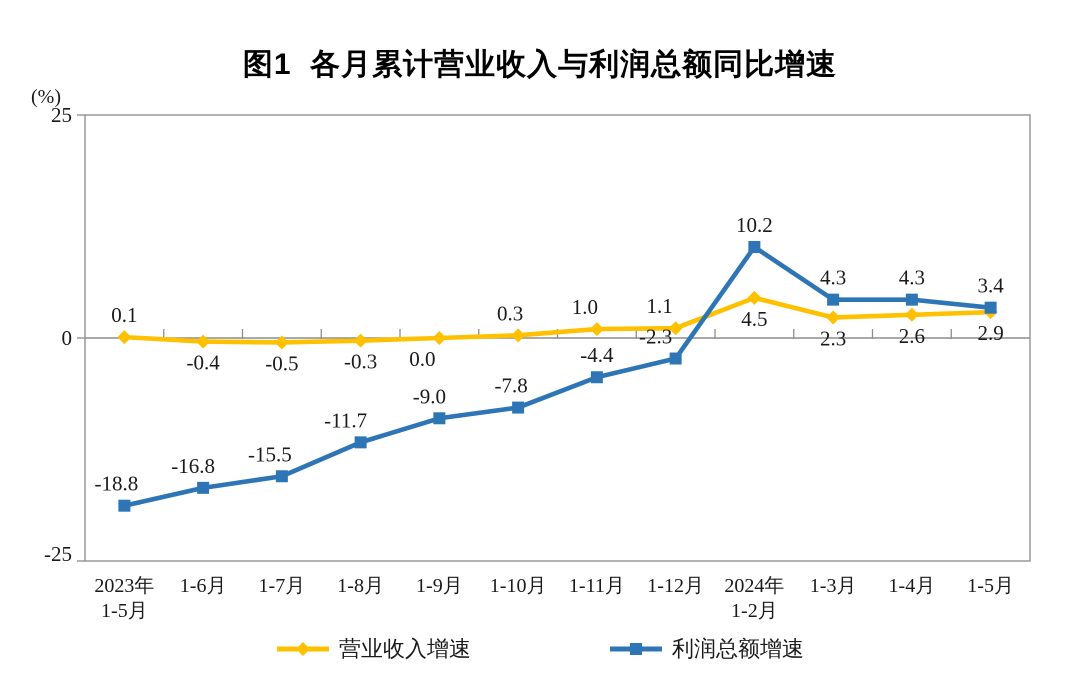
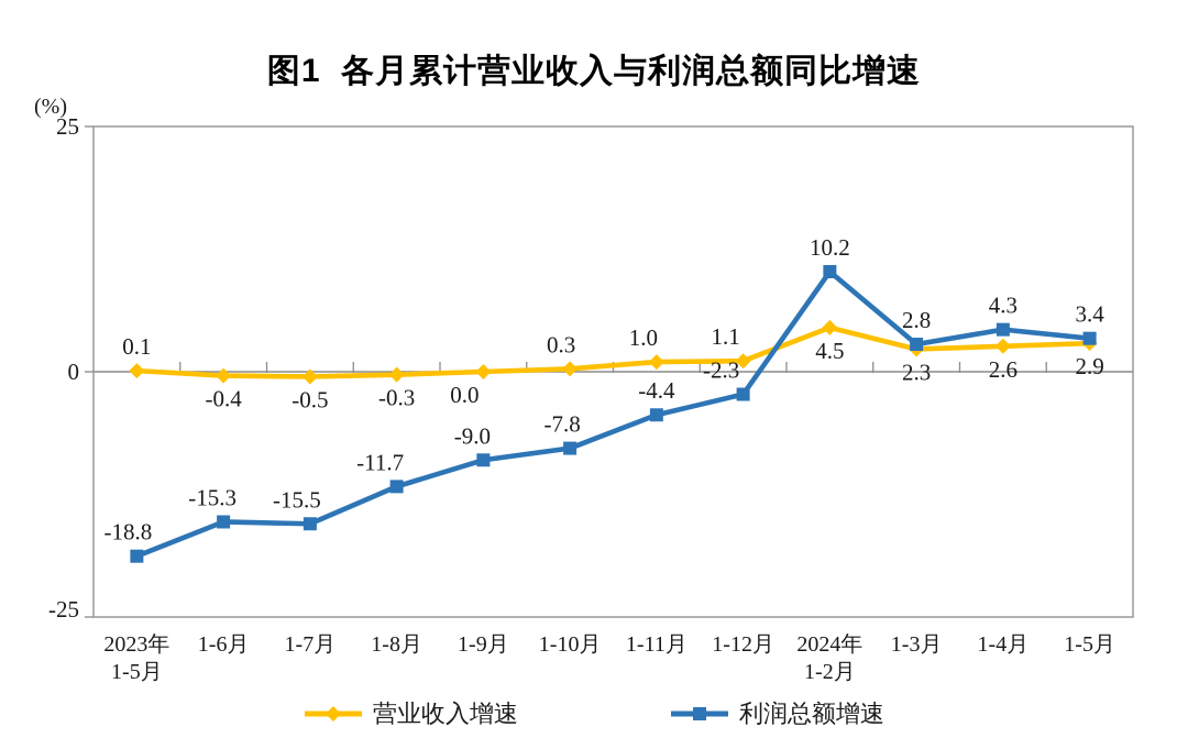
利润总额增速/1-6月: -16.8 -> -15.3
利润总额增速/1-3月: 4.3 -> 2.8
